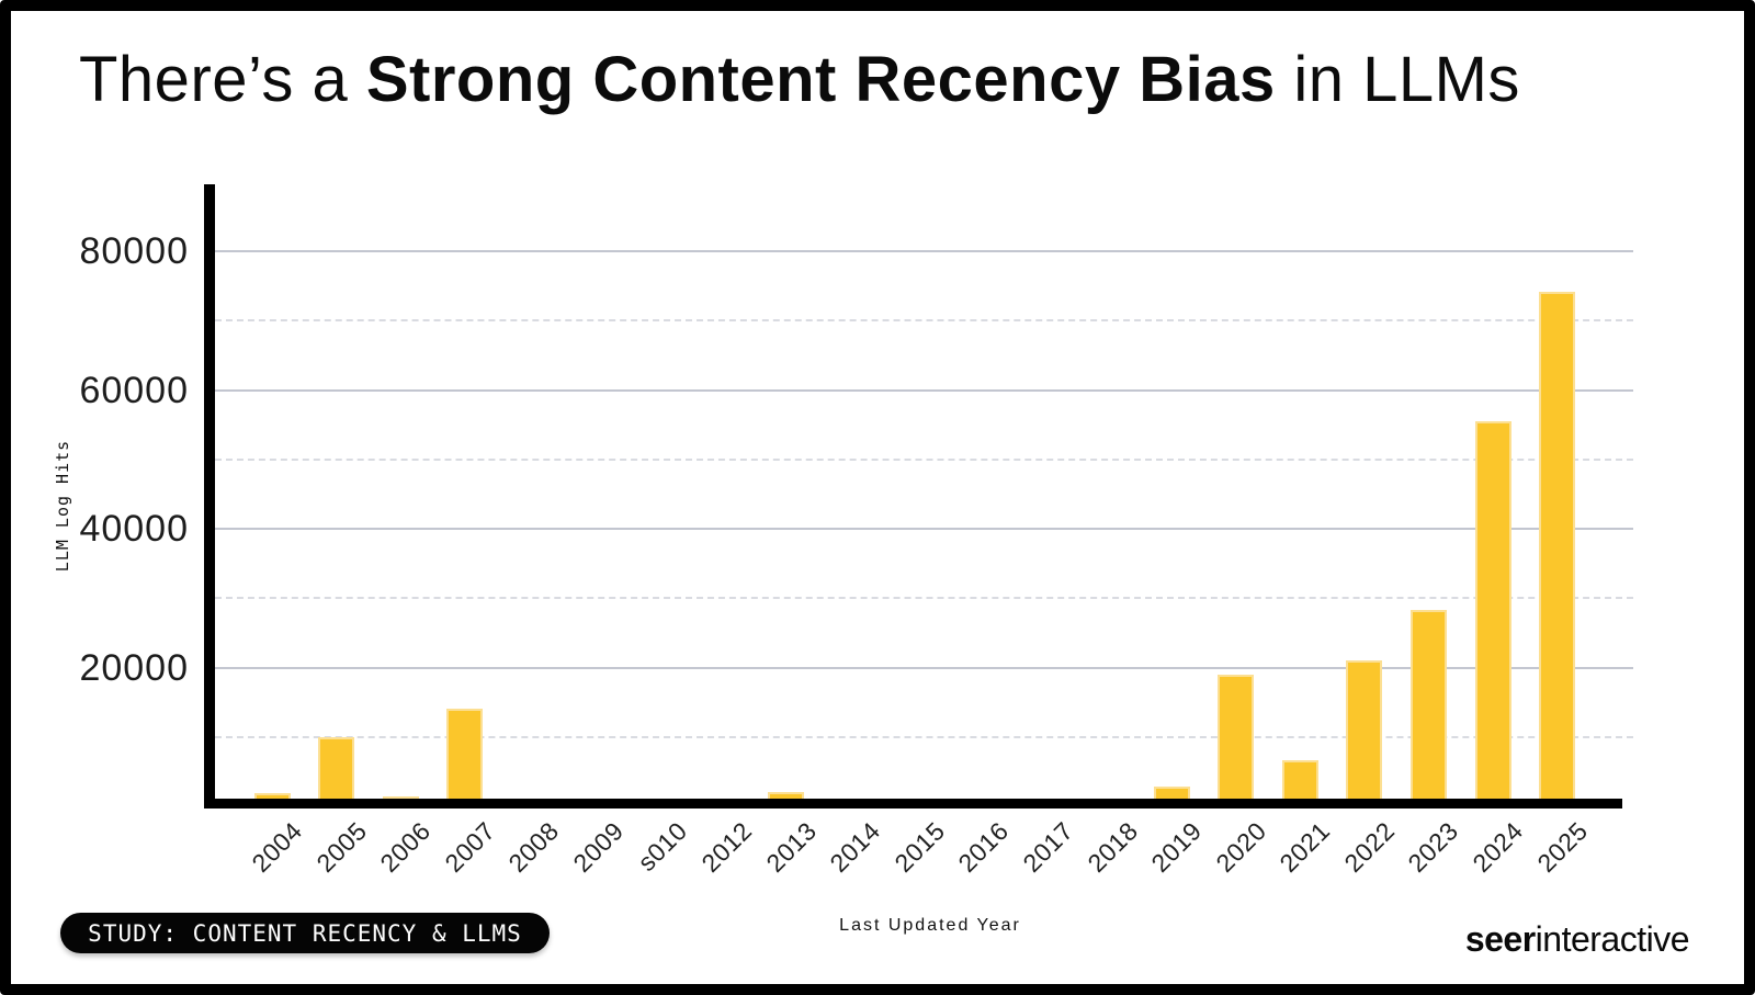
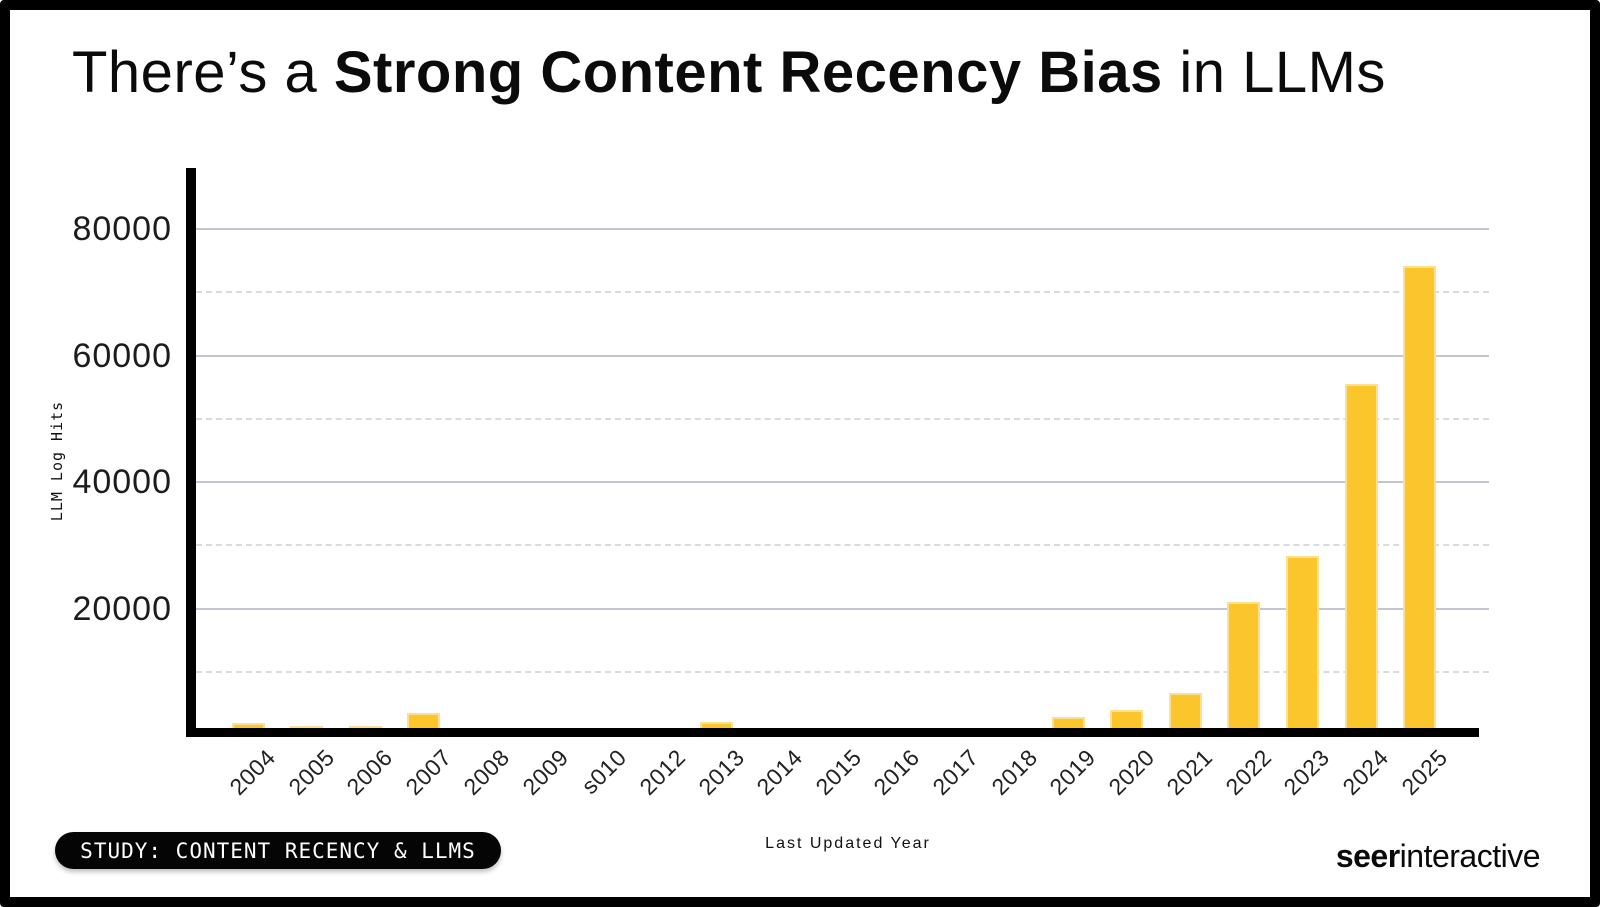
2005: 10000 -> 1000
2007: 14000 -> 3000
2020: 19000 -> 4000
